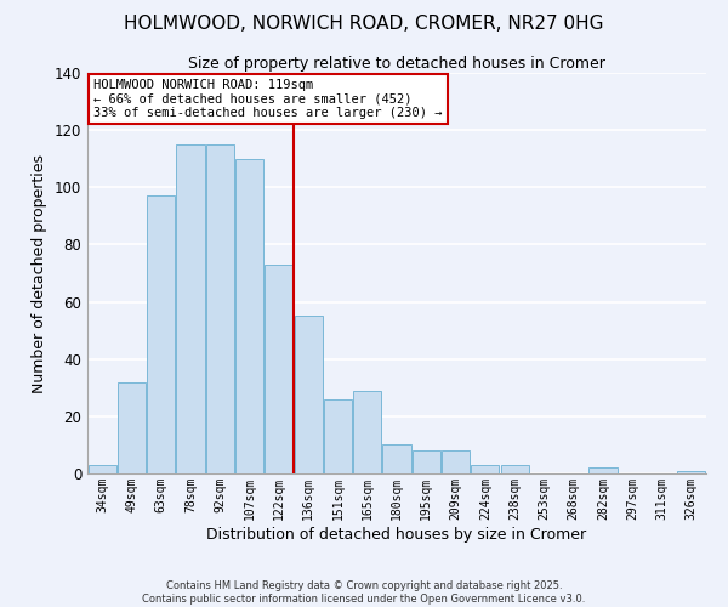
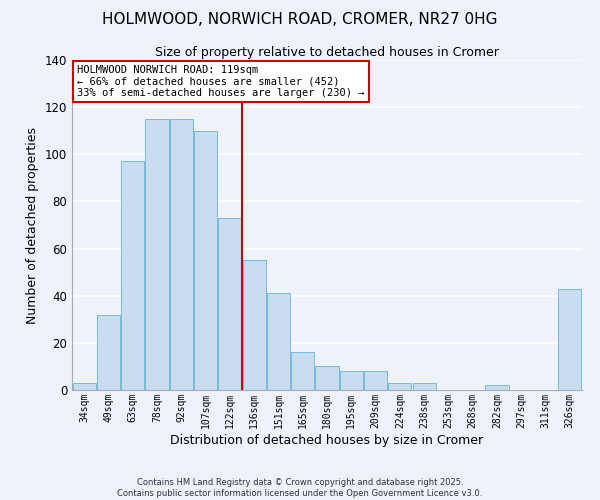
151sqm: 26 -> 41
165sqm: 29 -> 16
326sqm: 1 -> 43
